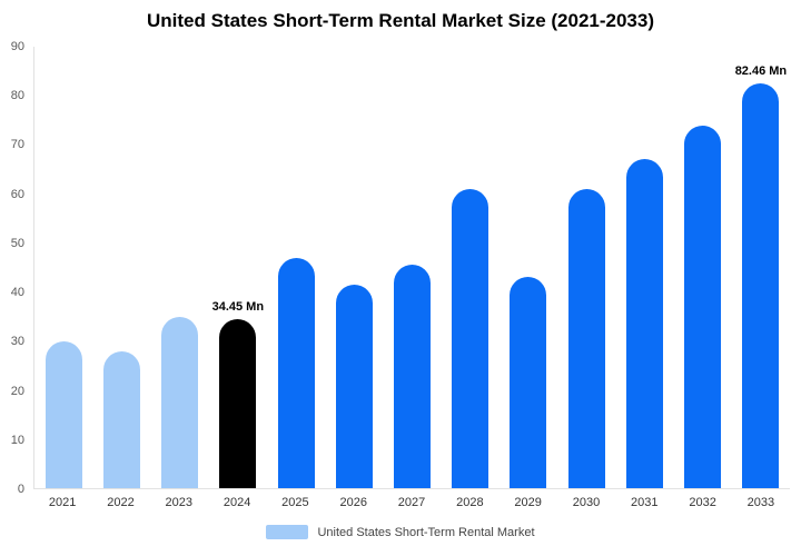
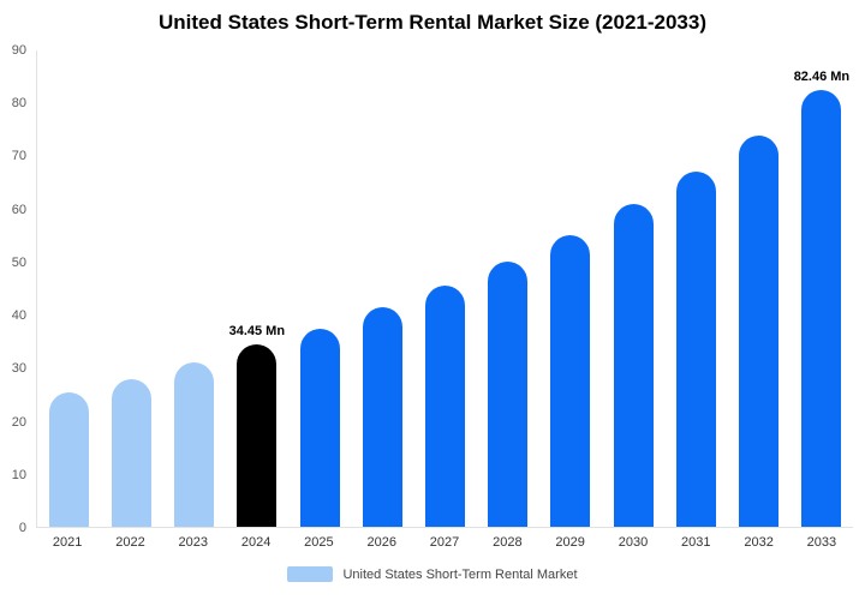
2021: 30 -> 26
2023: 35 -> 31
2025: 47 -> 38
2028: 61 -> 50
2029: 43 -> 55
